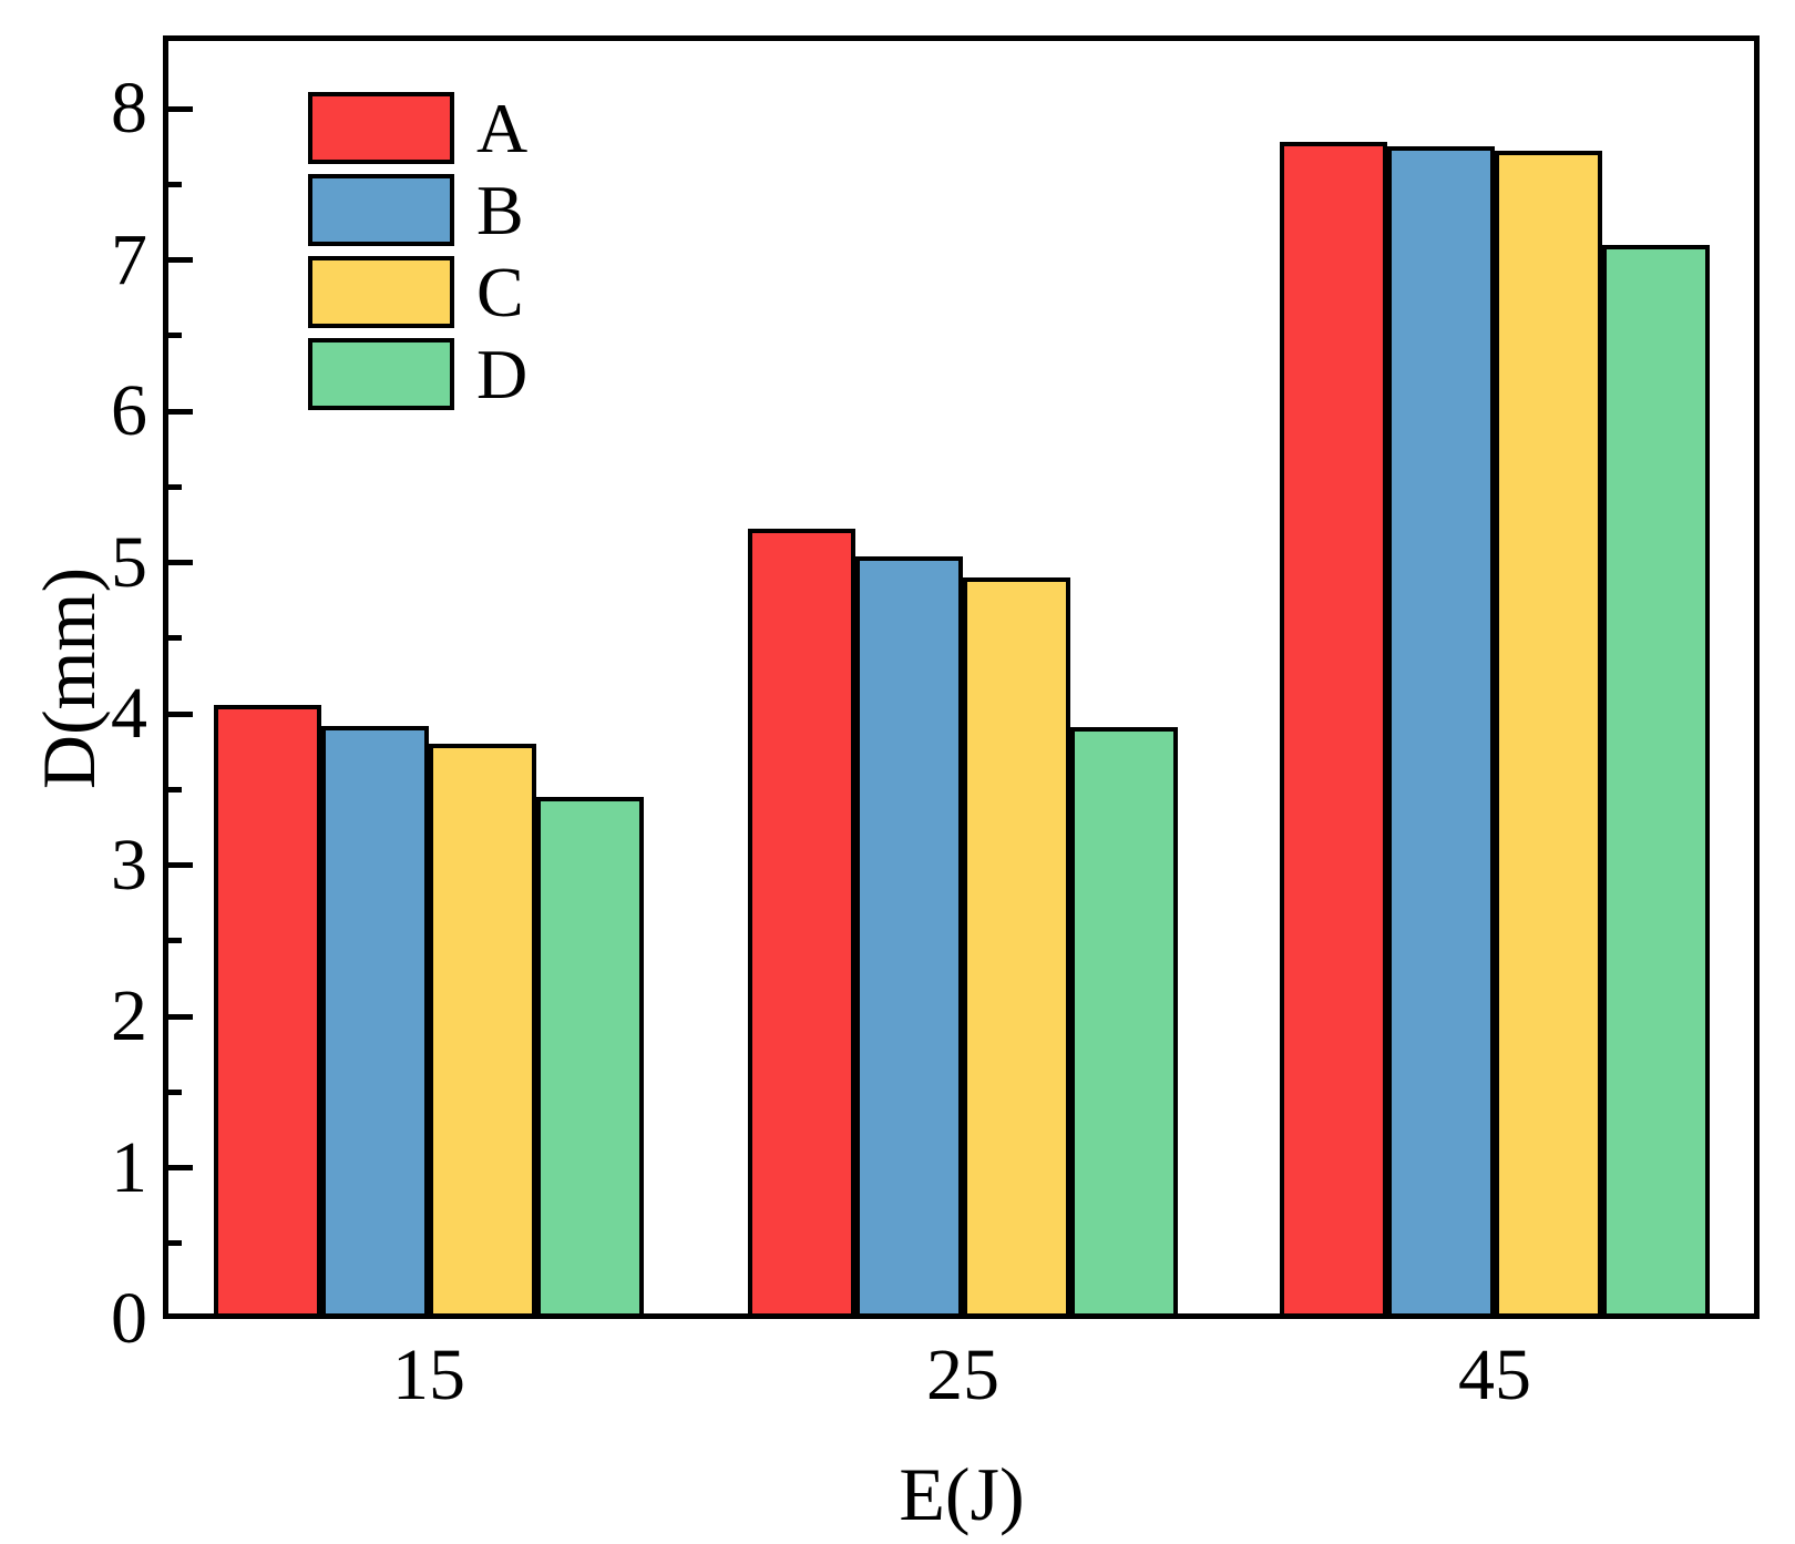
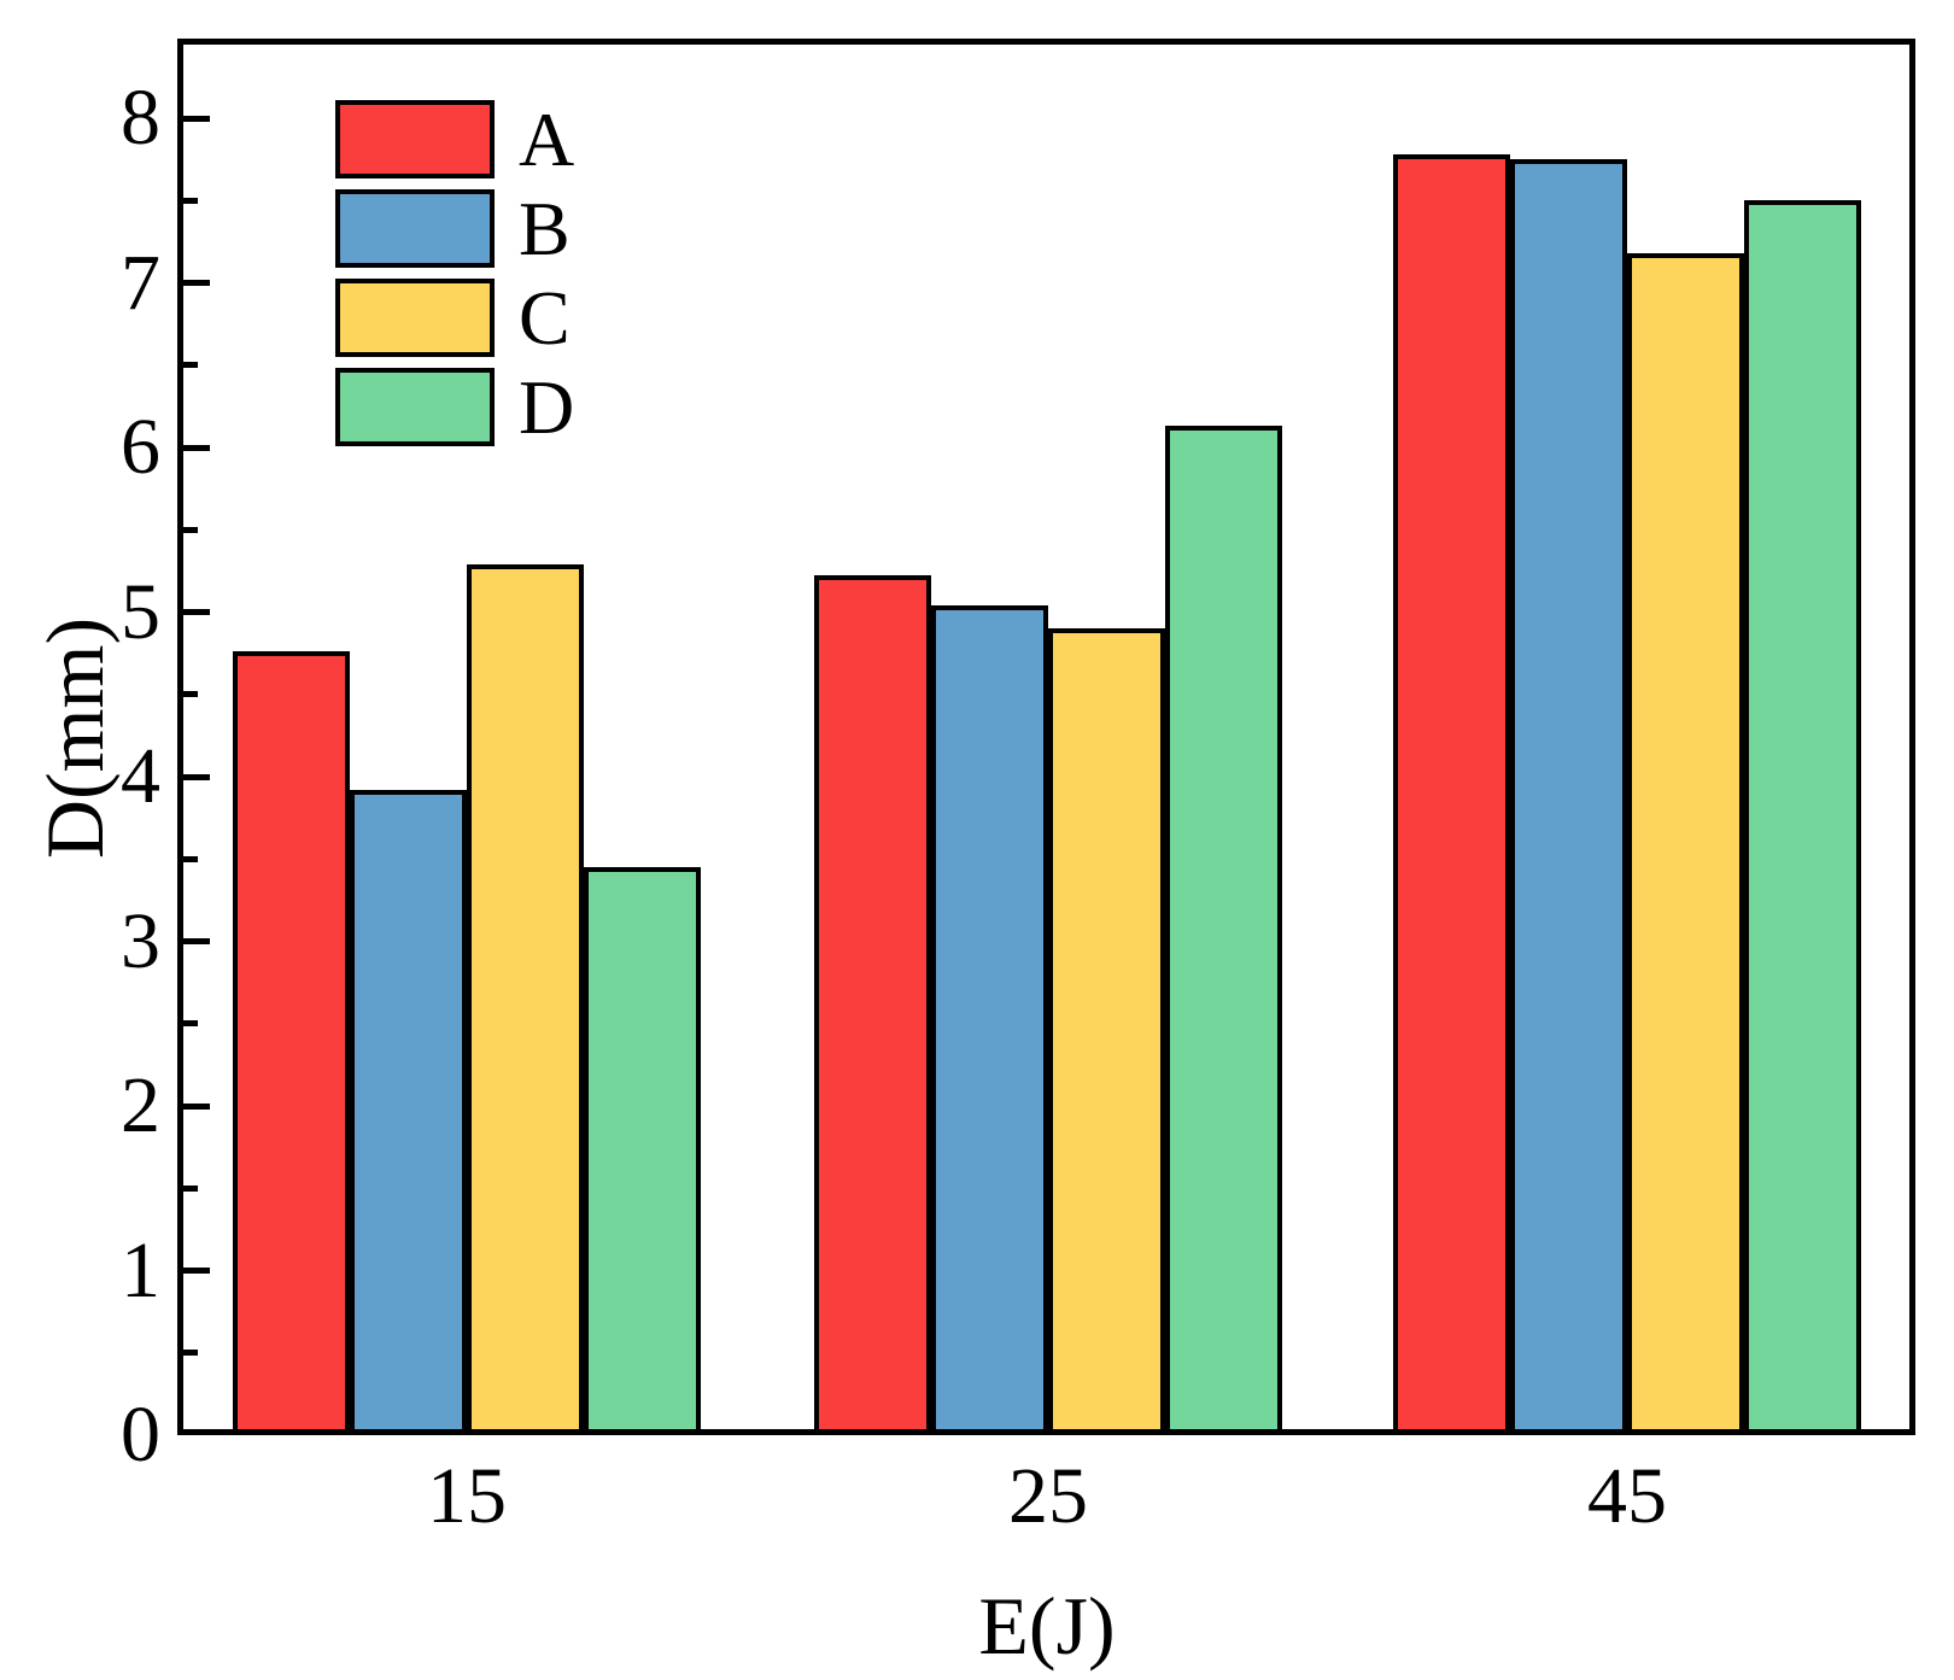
A/15: 4.06 -> 4.76
C/15: 3.80 -> 5.29
D/25: 3.91 -> 6.13
C/45: 7.72 -> 7.18
D/45: 7.10 -> 7.50
